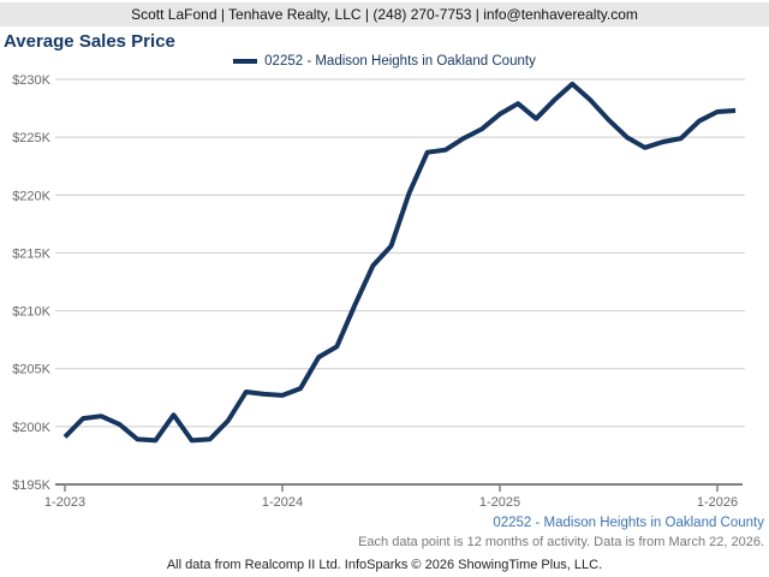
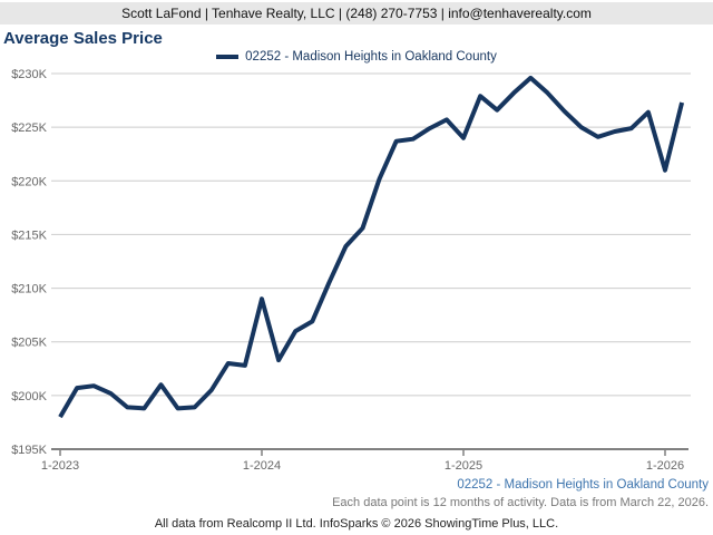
1-2023: $199K -> $198K
1-2024: $203K -> $209K
1-2025: $227K -> $224K
1-2026: $227K -> $221K
